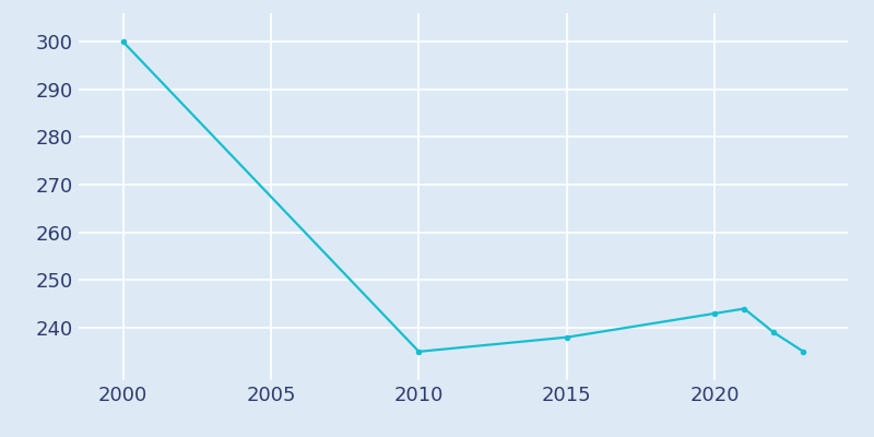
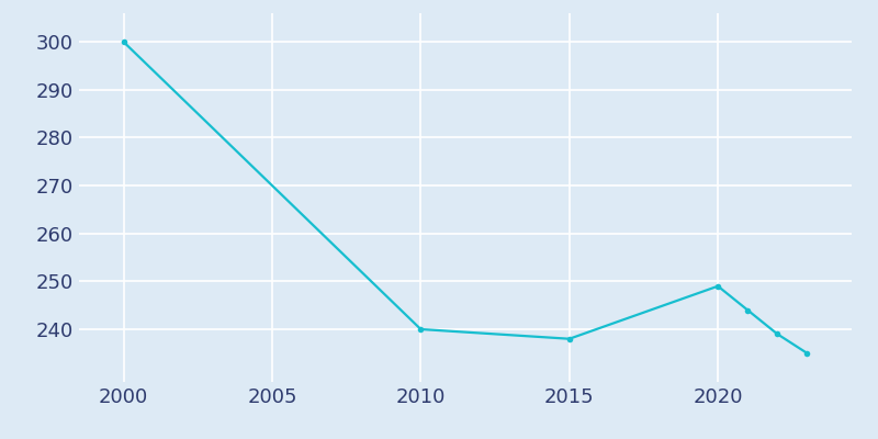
2010: 235 -> 240
2020: 243 -> 249
